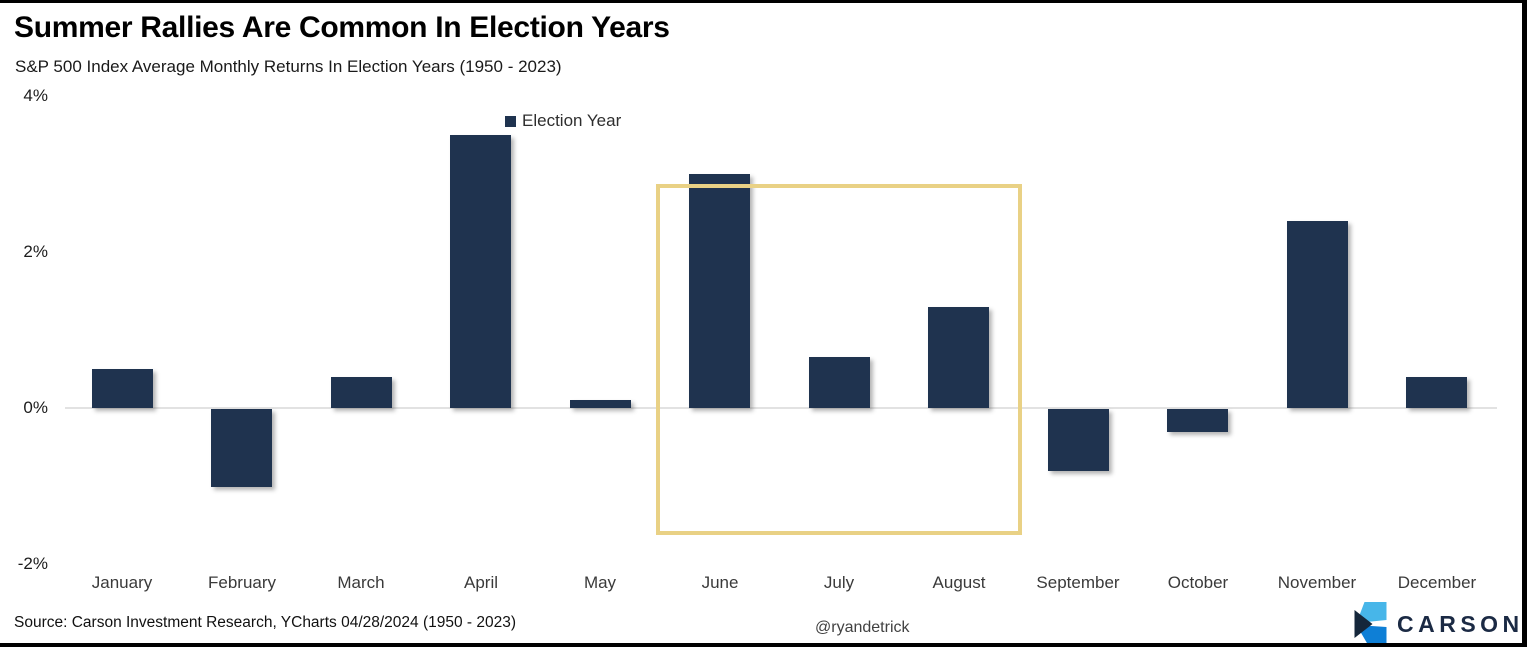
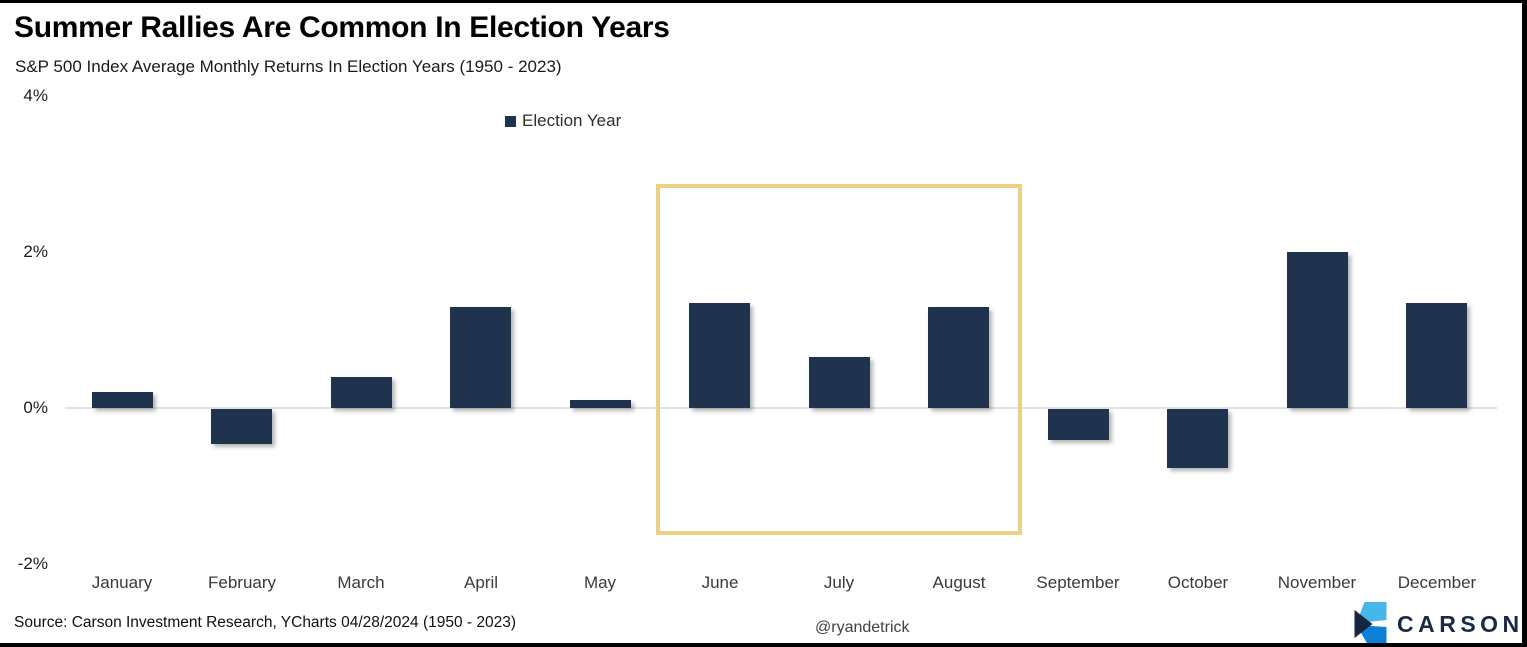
January: 0.5% -> 0.2%
February: -1.0% -> -0.5%
April: 3.5% -> 1.3%
June: 3.0% -> 1.4%
September: -0.8% -> -0.4%
October: -0.3% -> -0.8%
November: 2.4% -> 2.0%
December: 0.4% -> 1.4%
